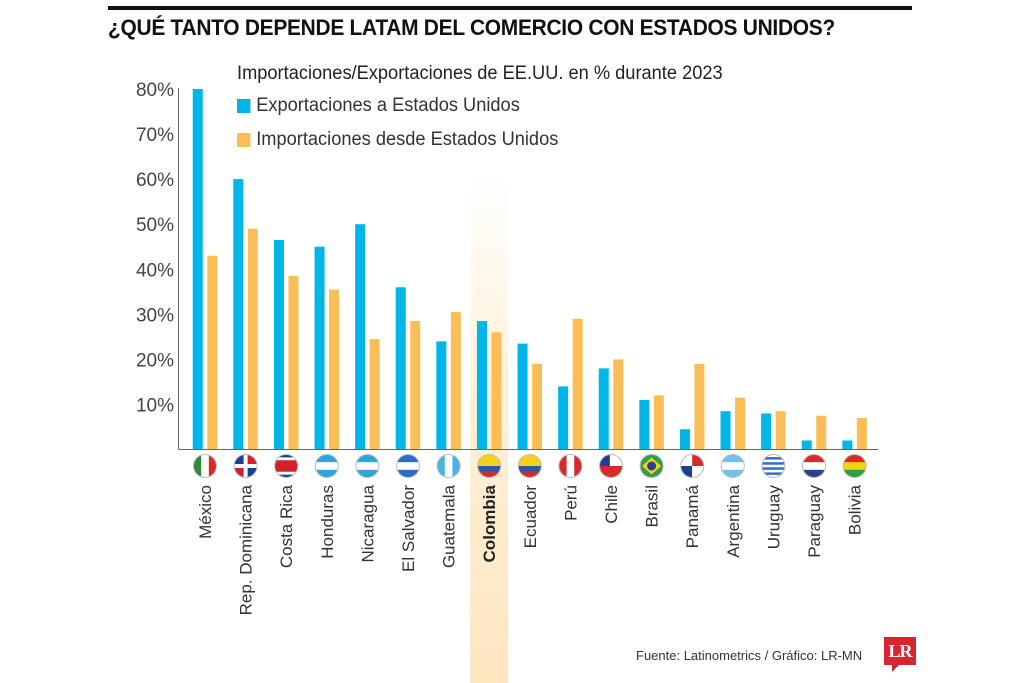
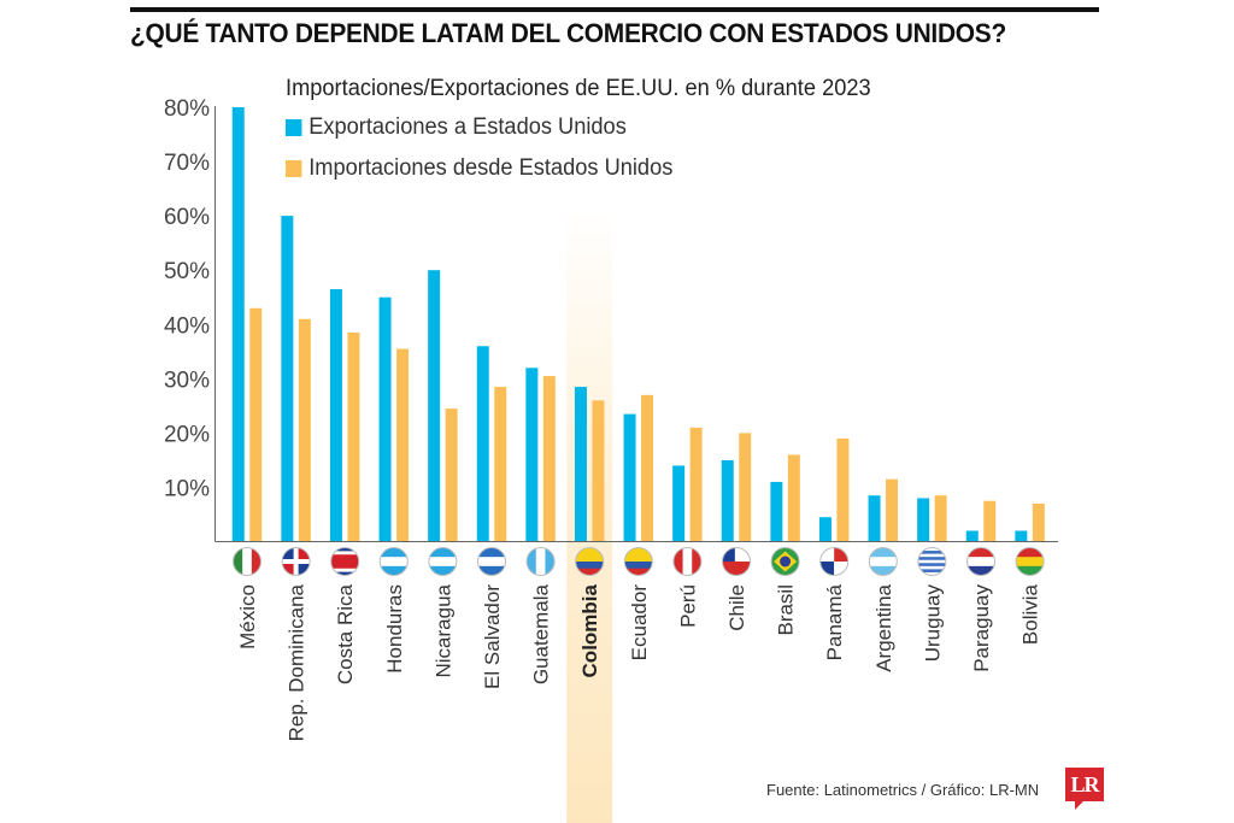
Importaciones desde Estados Unidos/Rep. Dominicana: 49% -> 41%
Exportaciones a Estados Unidos/Guatemala: 24% -> 32%
Importaciones desde Estados Unidos/Ecuador: 19% -> 27%
Importaciones desde Estados Unidos/Perú: 29% -> 21%
Exportaciones a Estados Unidos/Chile: 18% -> 15%
Importaciones desde Estados Unidos/Brasil: 12% -> 16%
